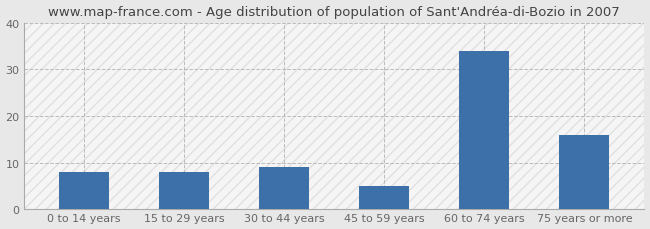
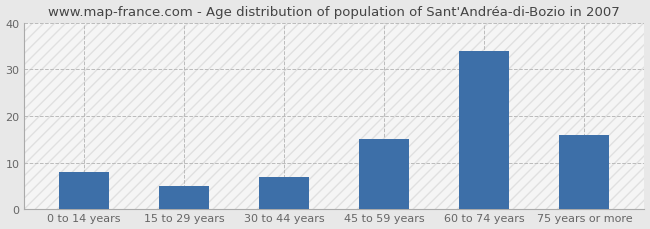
15 to 29 years: 8 -> 5
30 to 44 years: 9 -> 7
45 to 59 years: 5 -> 15
